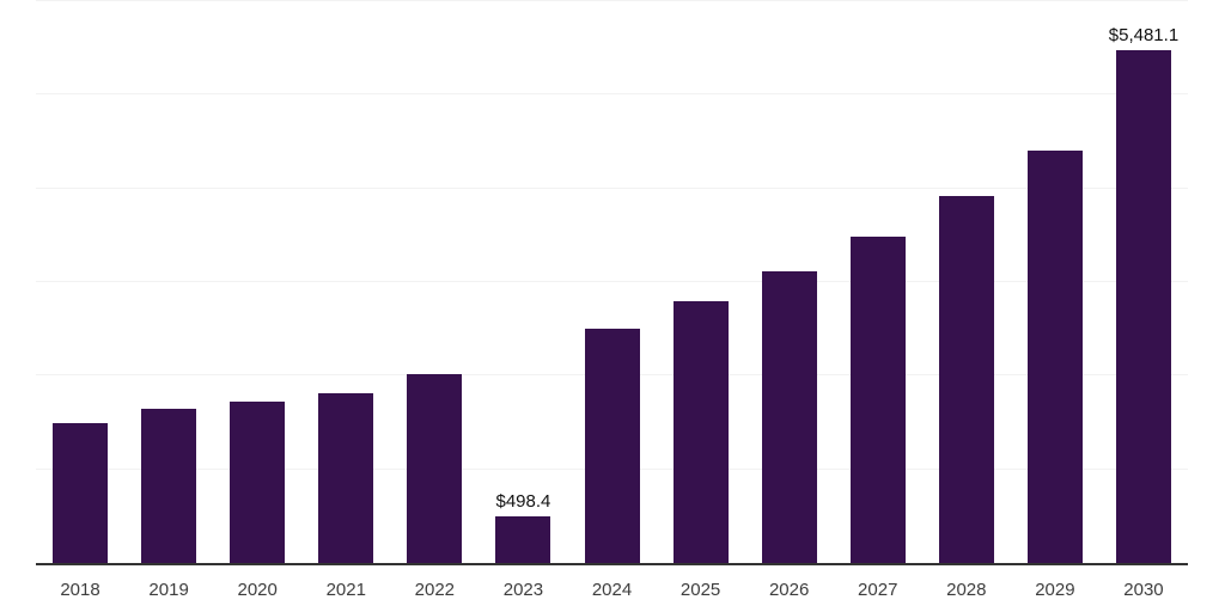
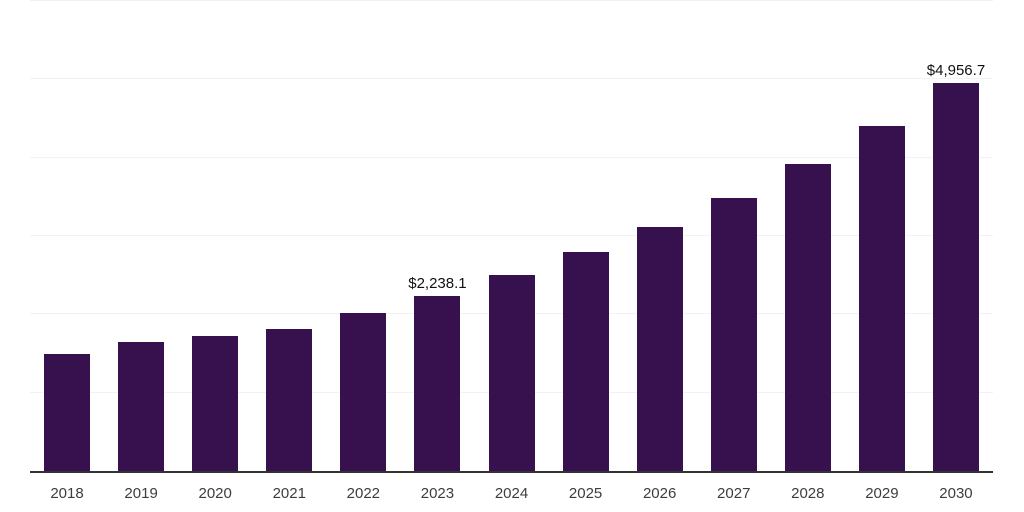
2023: $498.4 -> $2,238.1
2030: $5,481.1 -> $4,956.7
